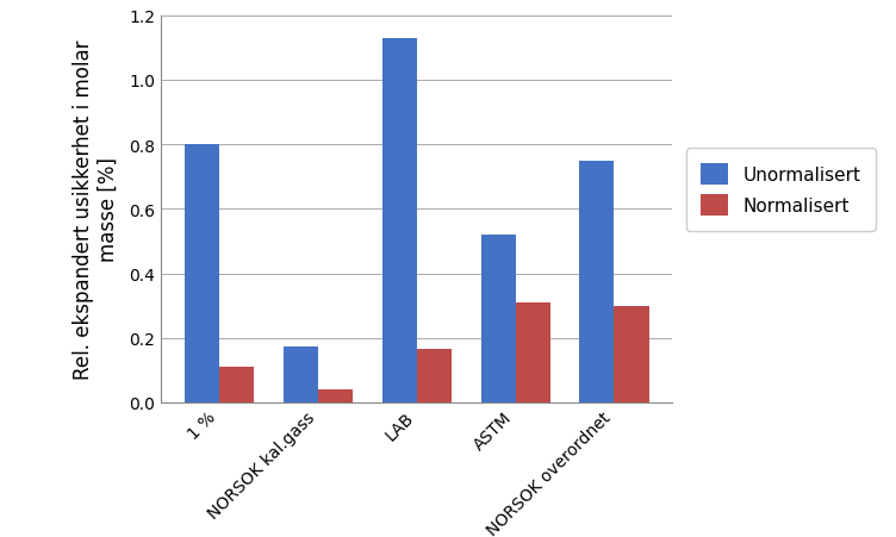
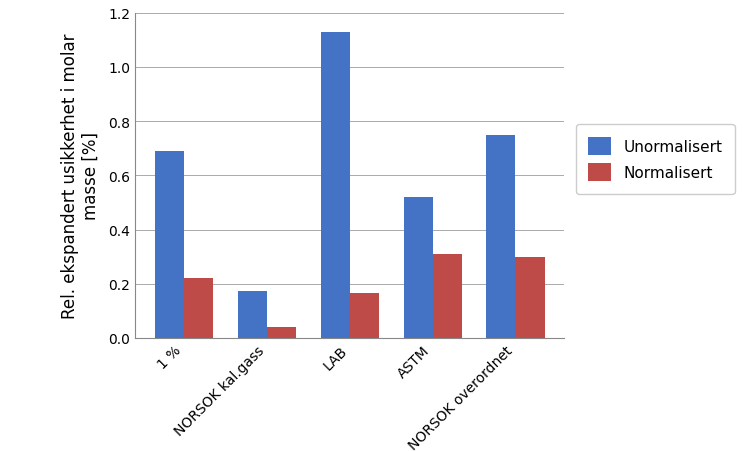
Unormalisert/1 %: 0.800 -> 0.690
Normalisert/1 %: 0.110 -> 0.220
